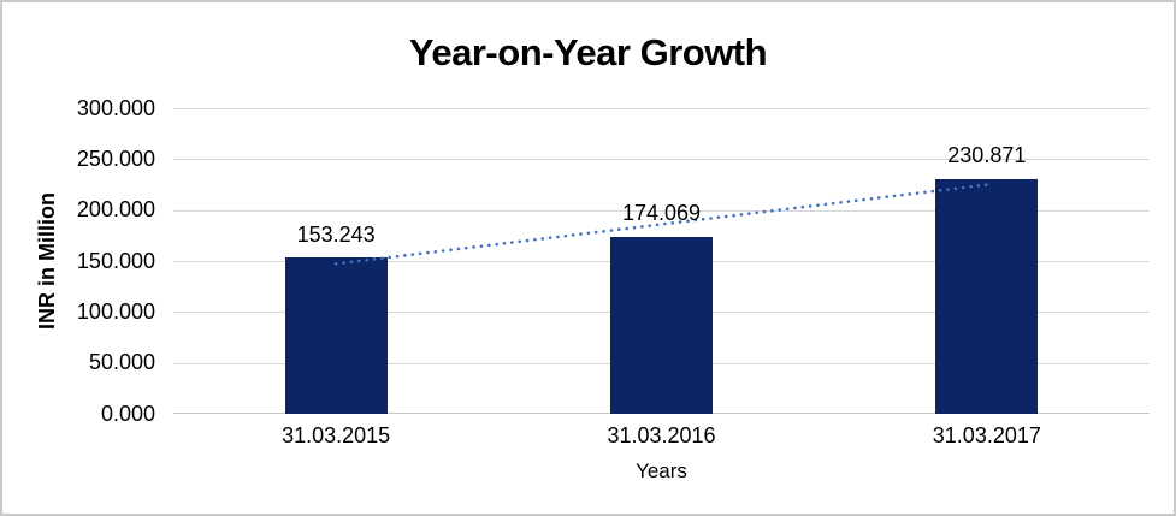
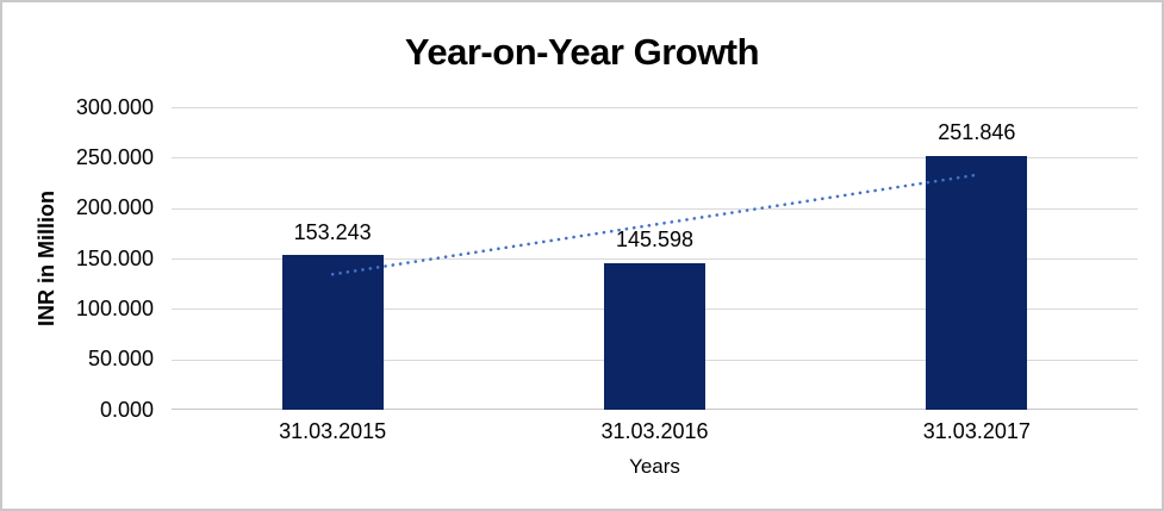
31.03.2016: 174.069 -> 145.598
31.03.2017: 230.871 -> 251.846
